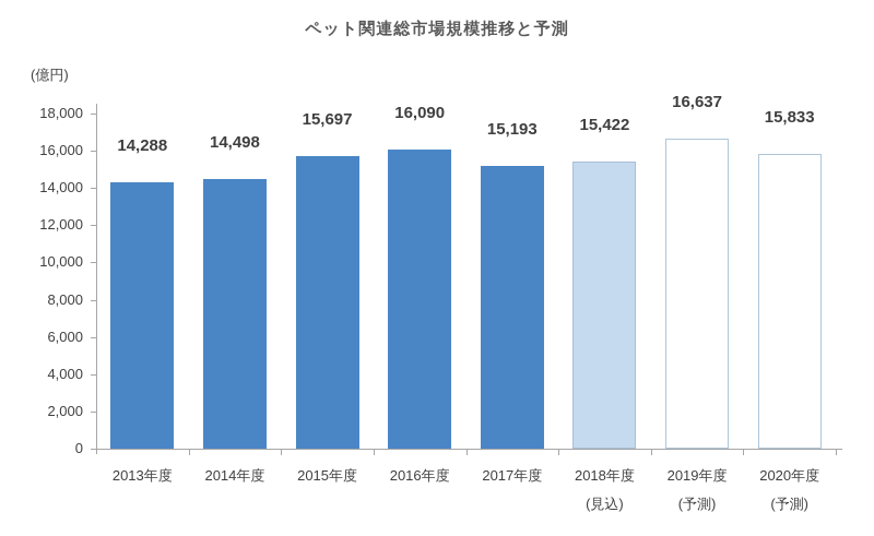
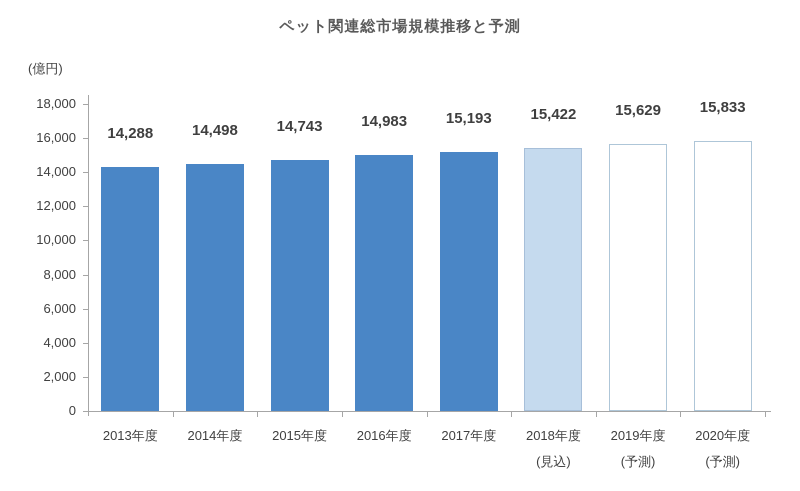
2015年度: 15,697 -> 14,743
2016年度: 16,090 -> 14,983
2019年度: 16,637 -> 15,629
